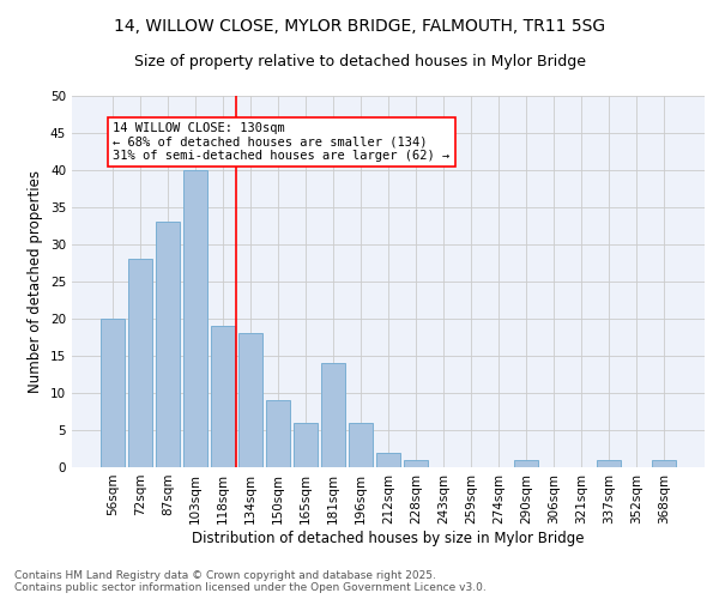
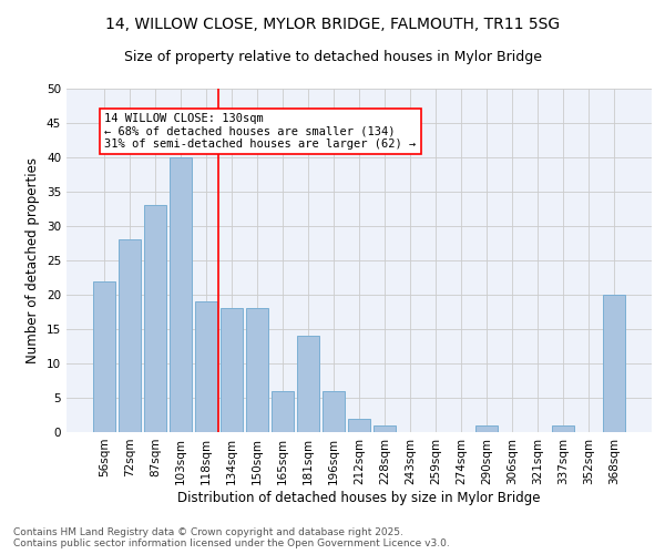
56sqm: 20 -> 22
150sqm: 9 -> 18
368sqm: 1 -> 20
